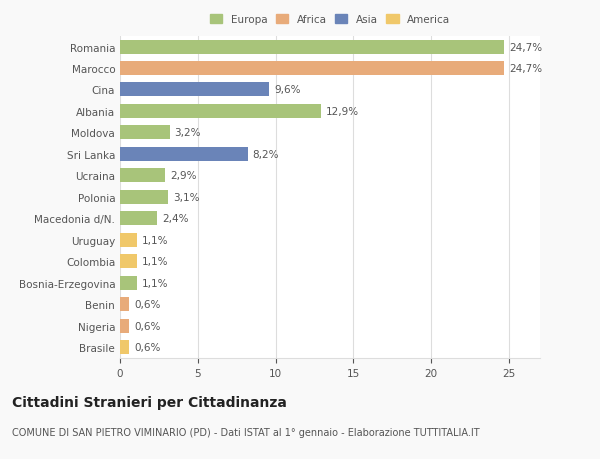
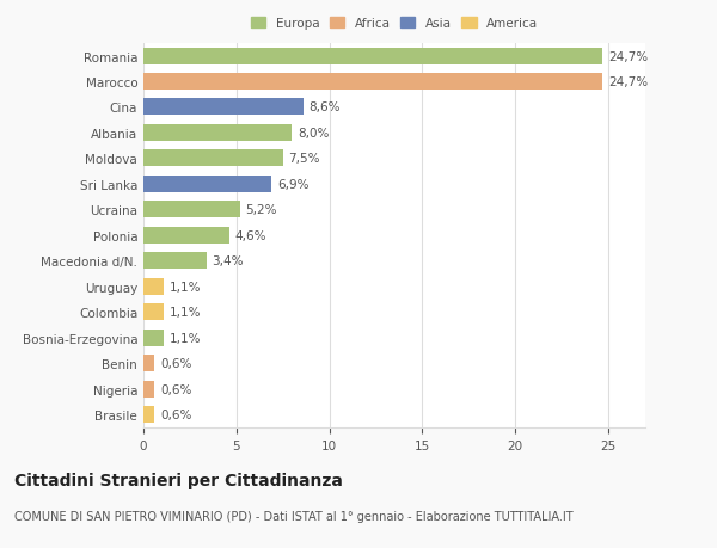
Cina: 9,6% -> 8,6%
Albania: 12,9% -> 8,0%
Moldova: 3,2% -> 7,5%
Sri Lanka: 8,2% -> 6,9%
Ucraina: 2,9% -> 5,2%
Polonia: 3,1% -> 4,6%
Macedonia d/N.: 2,4% -> 3,4%
